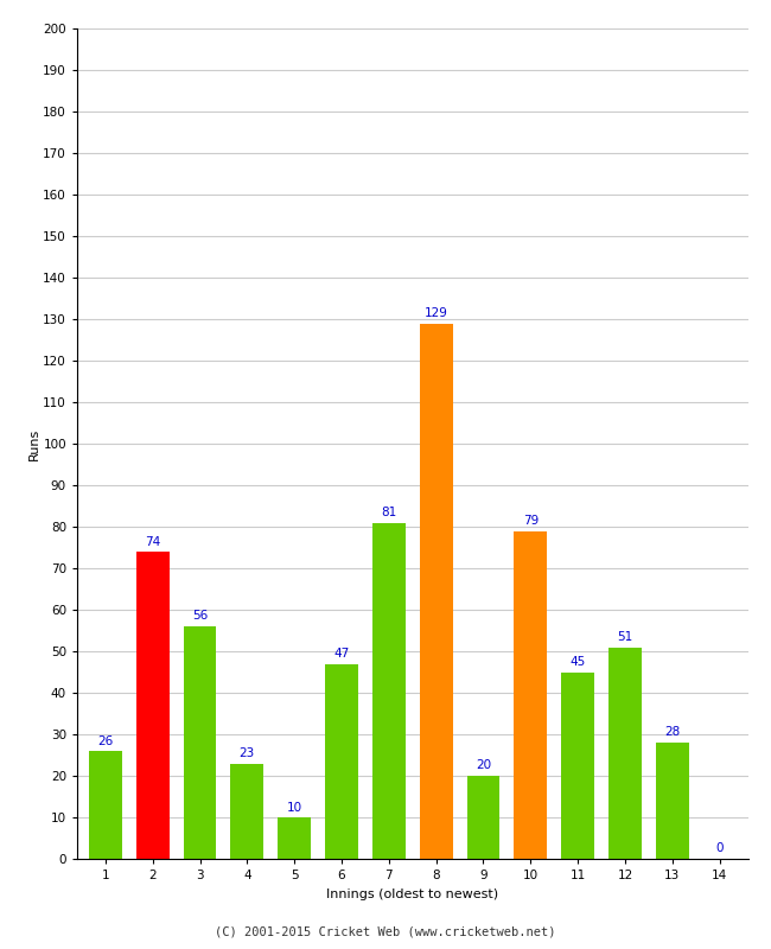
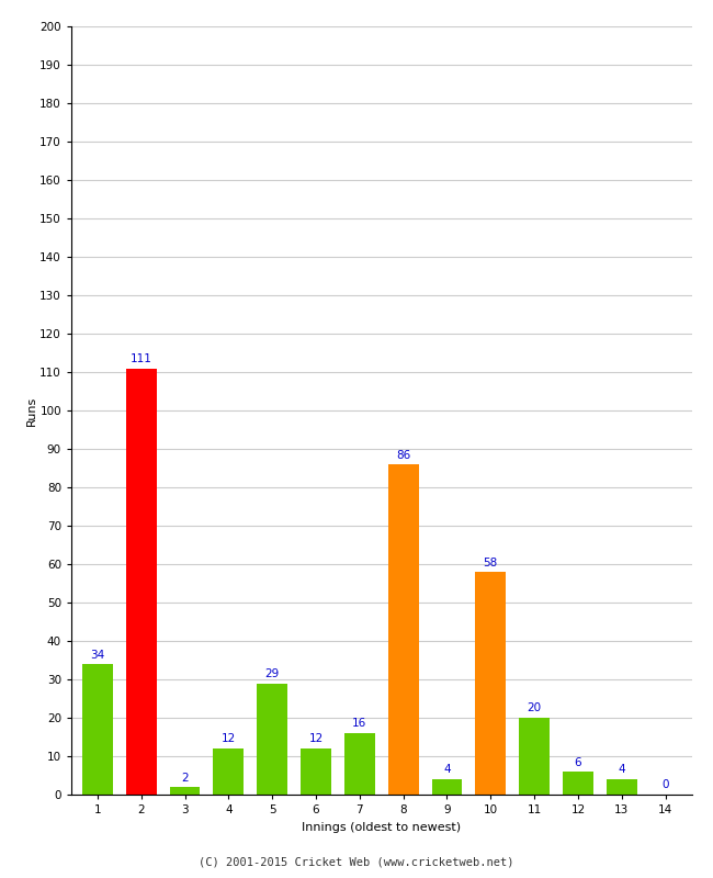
1: 26 -> 34
2: 74 -> 111
3: 56 -> 2
4: 23 -> 12
5: 10 -> 29
6: 47 -> 12
7: 81 -> 16
8: 129 -> 86
9: 20 -> 4
10: 79 -> 58
11: 45 -> 20
12: 51 -> 6
13: 28 -> 4
